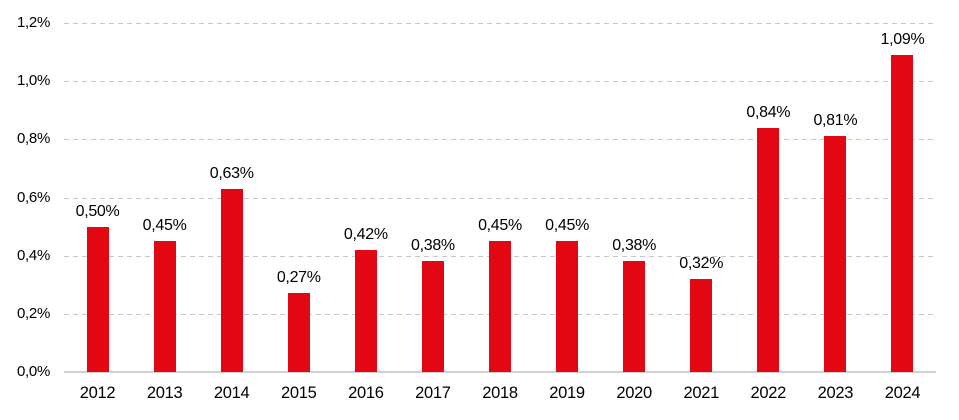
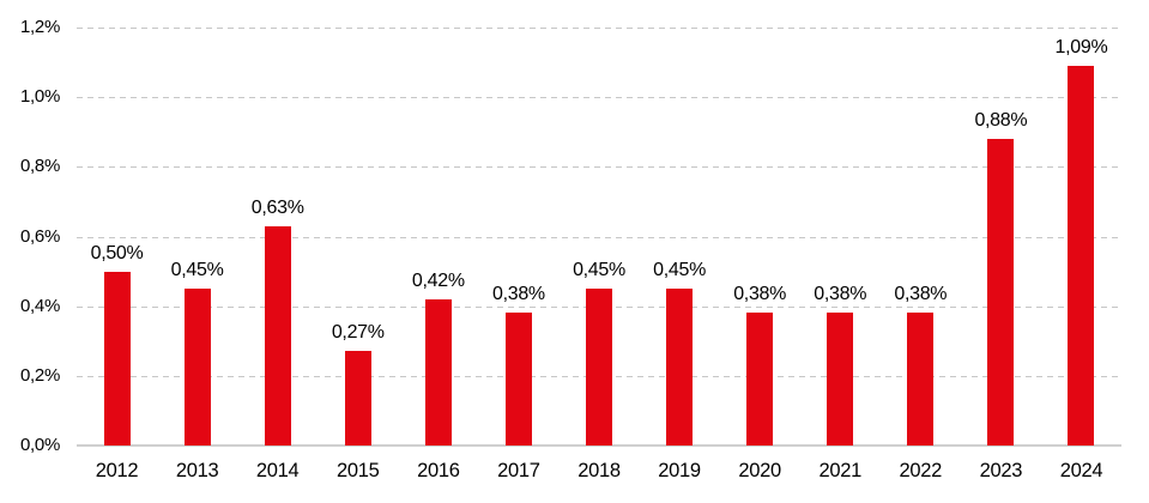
2021: 0,32% -> 0,38%
2022: 0,84% -> 0,38%
2023: 0,81% -> 0,88%
